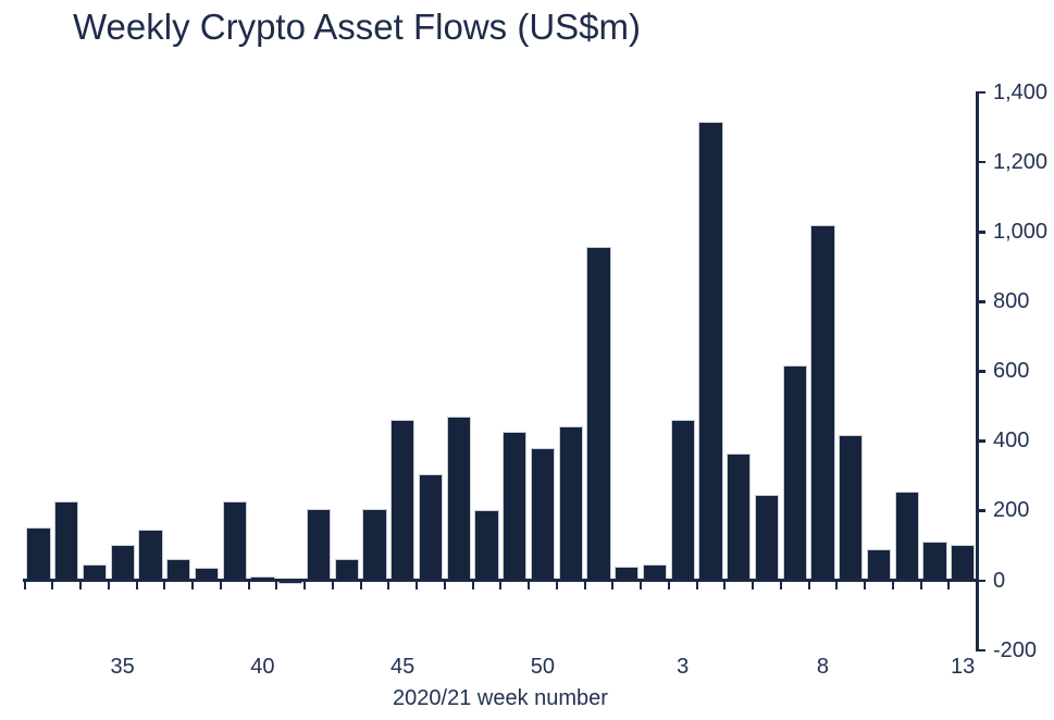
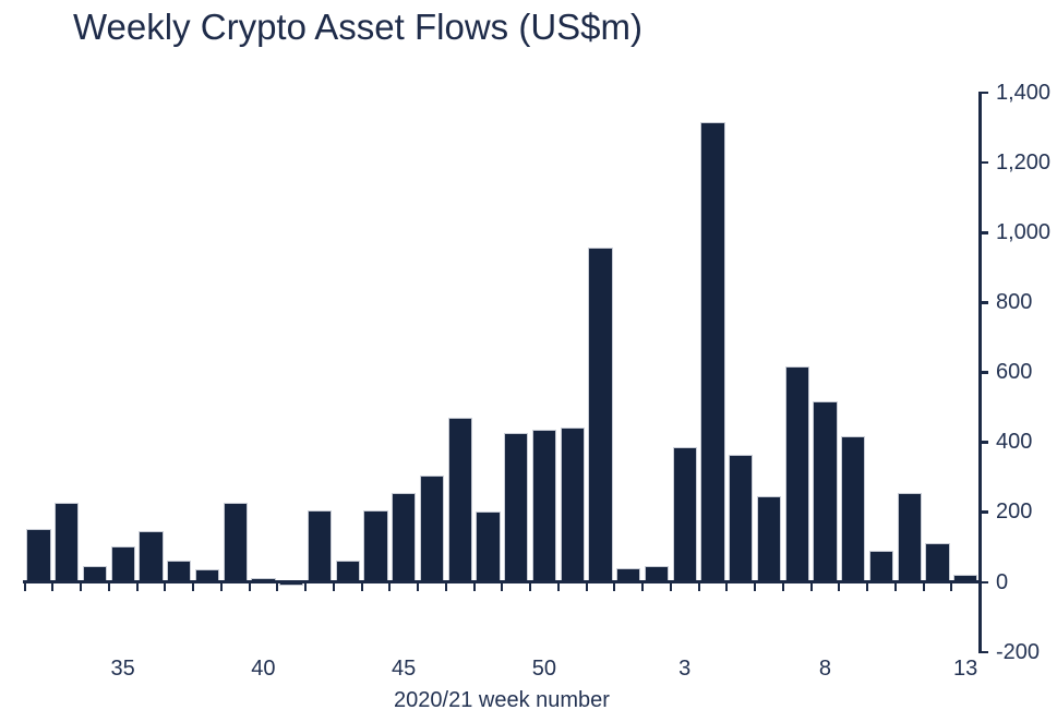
45: 460 -> 260
50: 380 -> 440
3: 460 -> 380
8: 1020 -> 520
13: 100 -> 20
